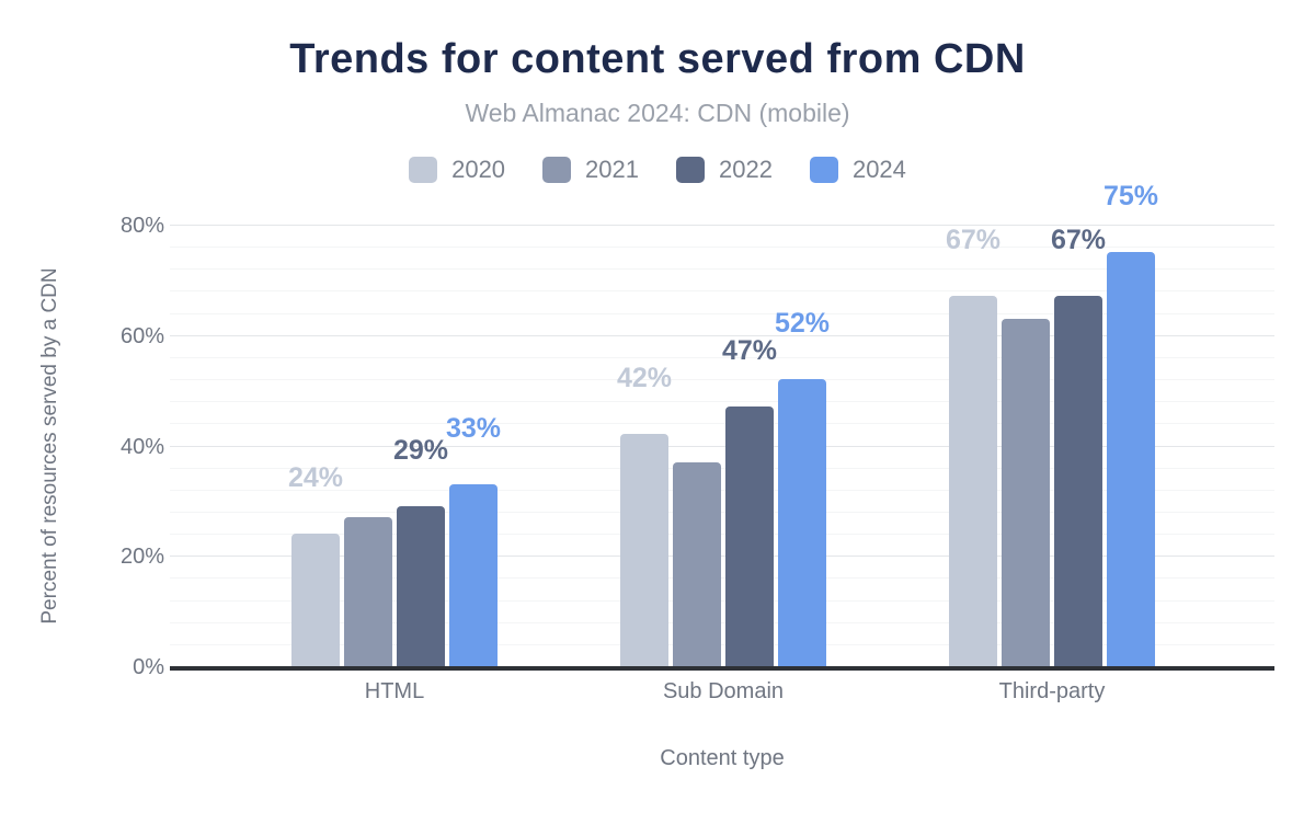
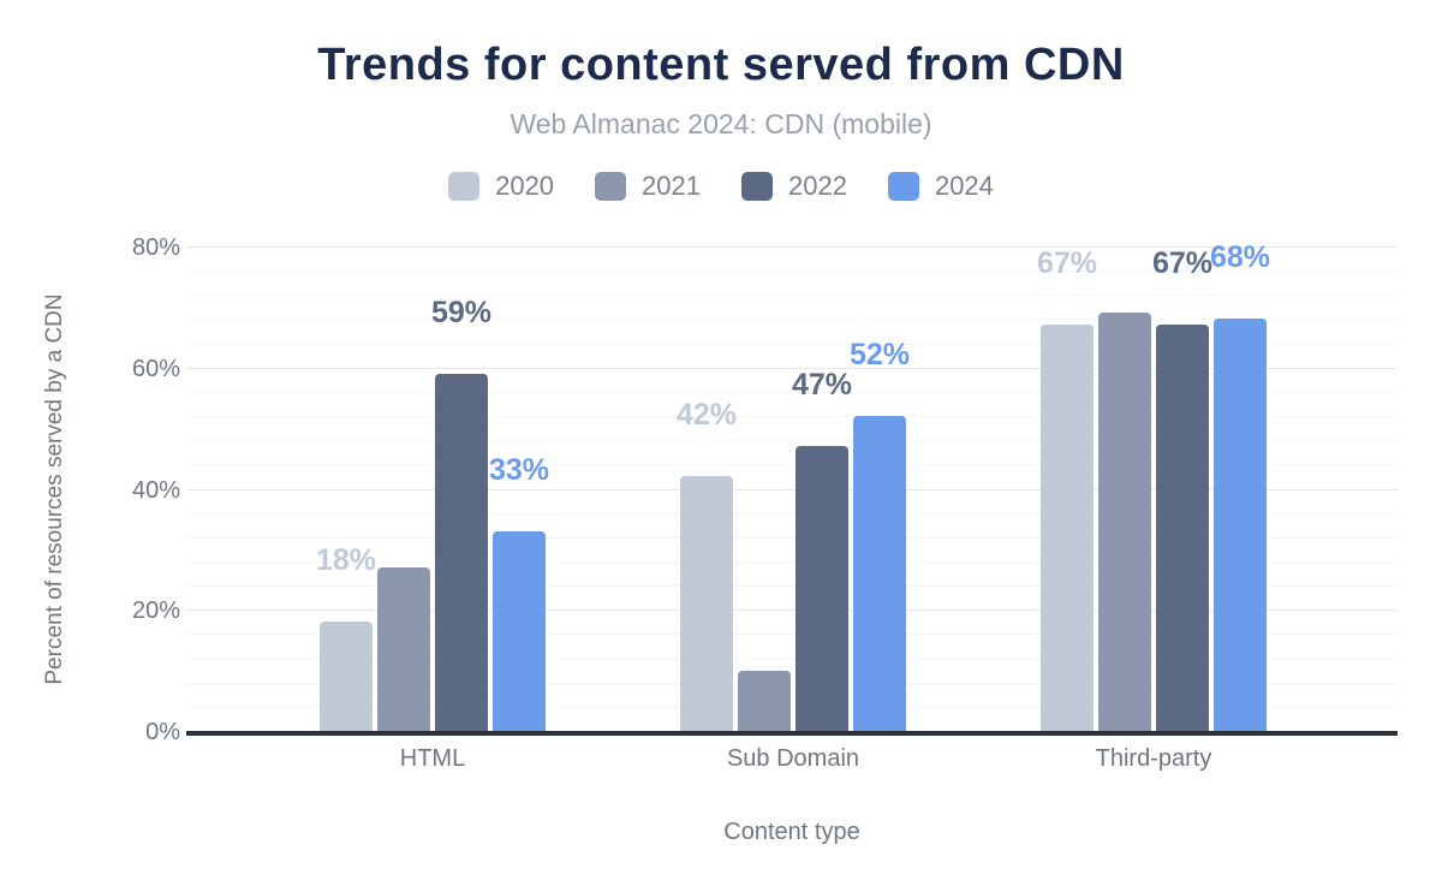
2020/HTML: 24% -> 18%
2022/HTML: 29% -> 59%
2021/Sub Domain: 37% -> 10%
2021/Third-party: 63% -> 69%
2024/Third-party: 75% -> 68%
